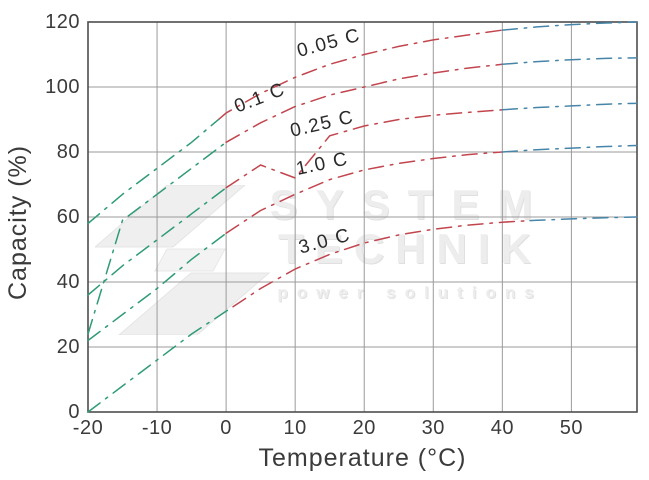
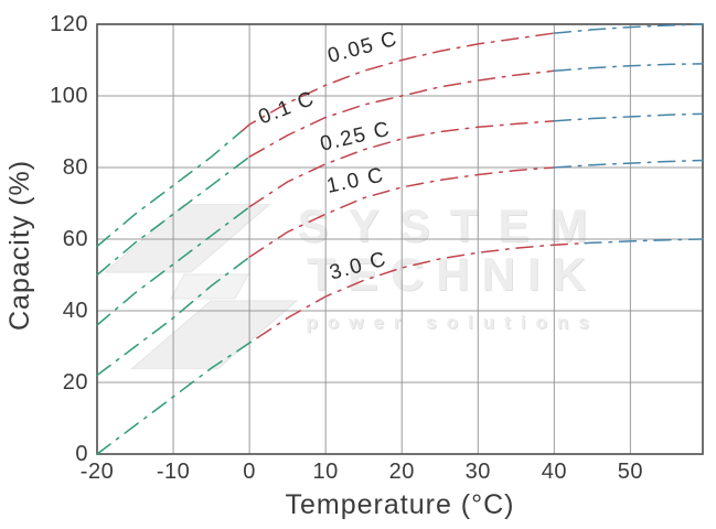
0.1 C/-20: 24 -> 50
0.25 C/10: 72 -> 81
